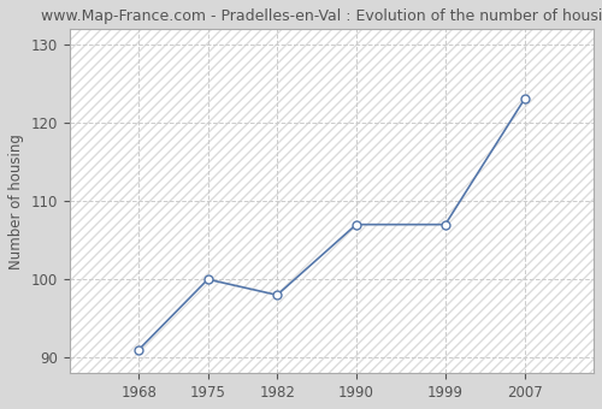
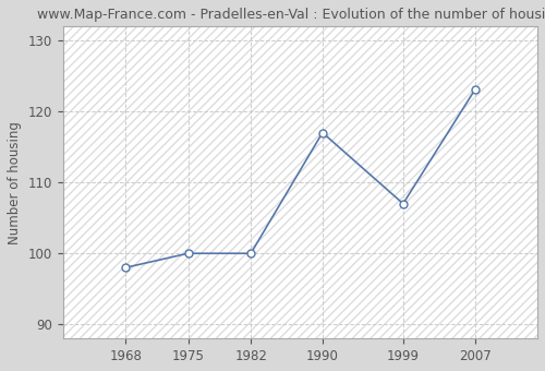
1968: 91 -> 98
1982: 98 -> 100
1990: 107 -> 117
